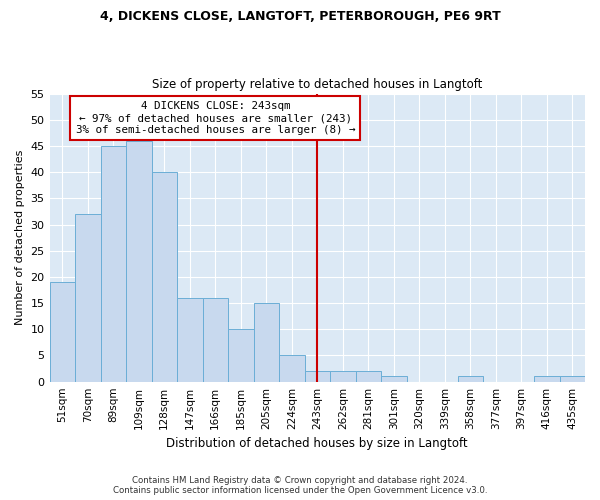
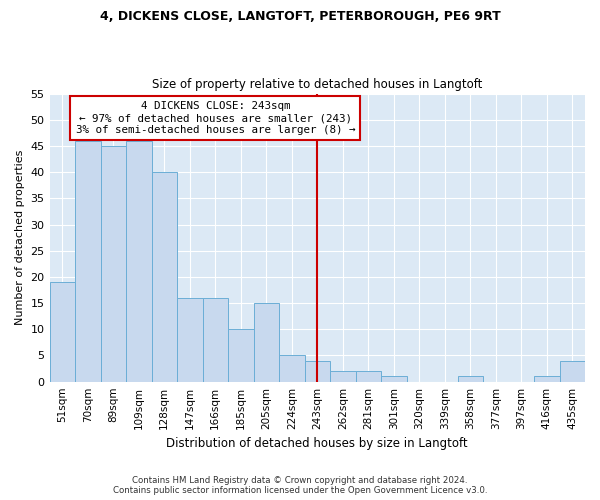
70sqm: 32 -> 46
243sqm: 2 -> 4
435sqm: 1 -> 4
